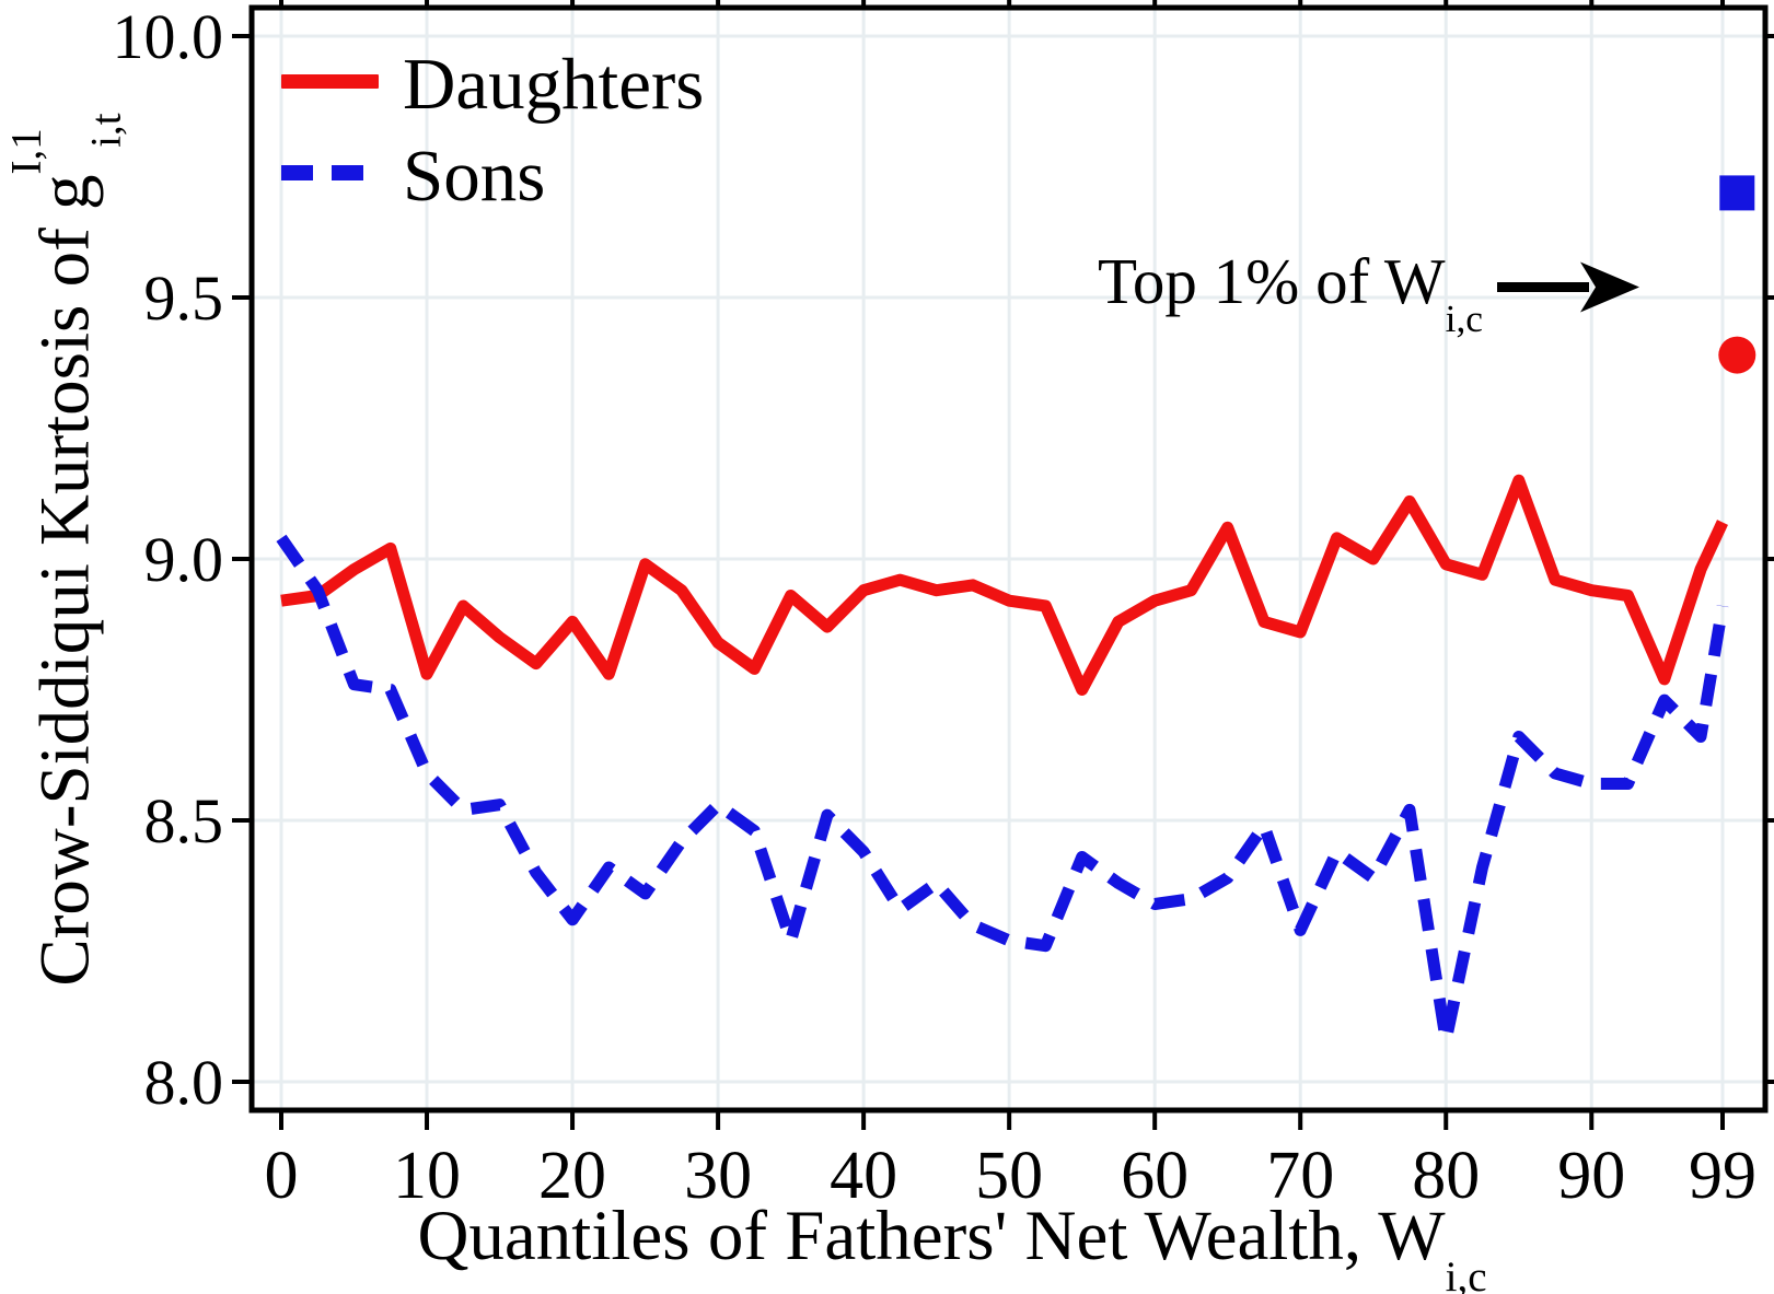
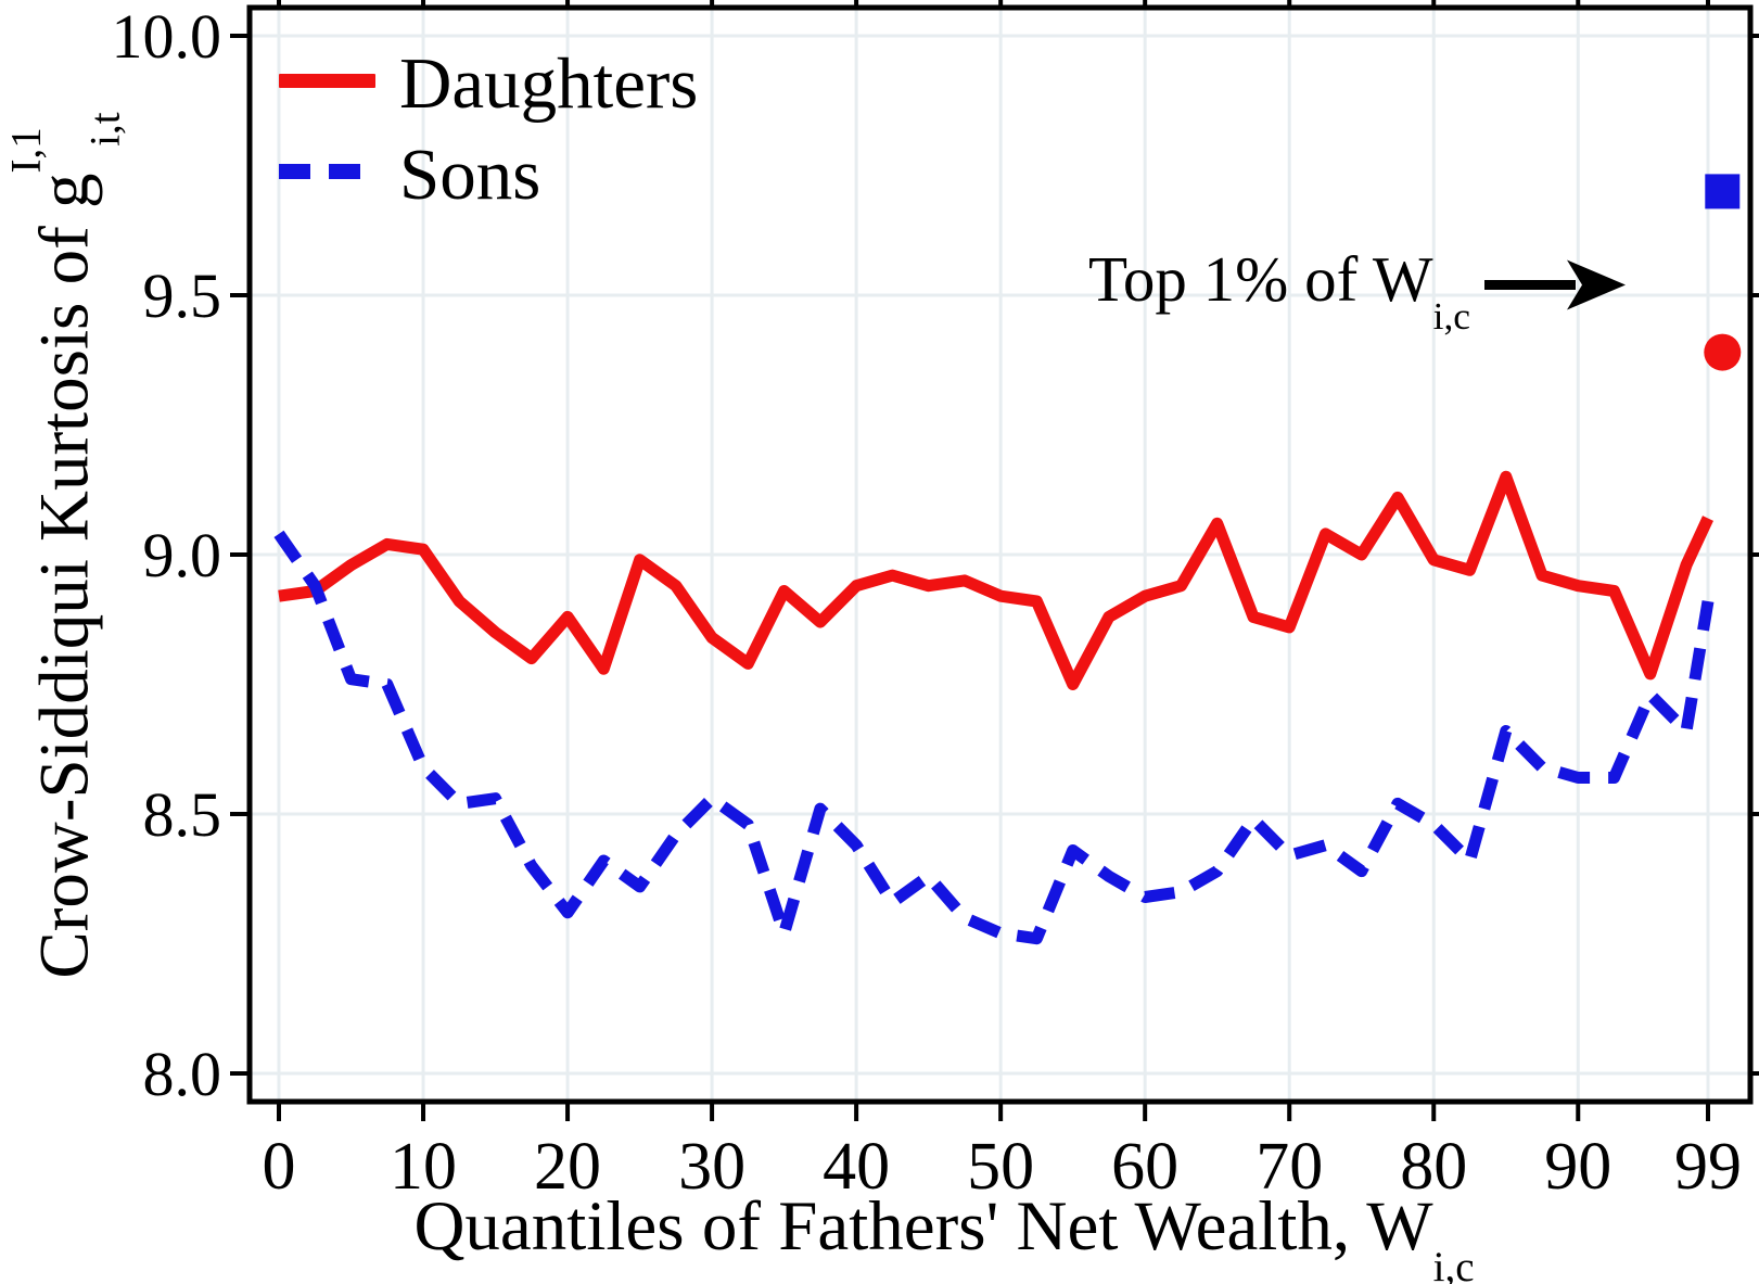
Daughters/10: 8.78 -> 9.01
Sons/70: 8.29 -> 8.42
Sons/80: 8.08 -> 8.48
